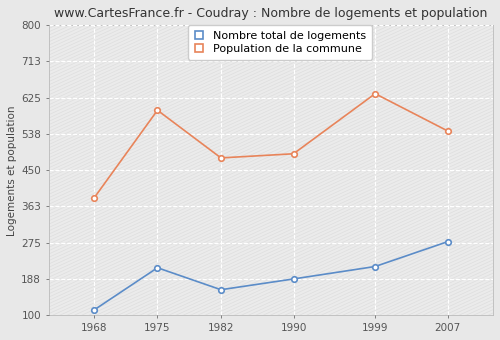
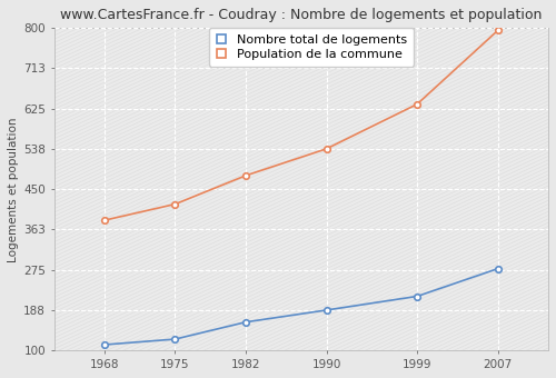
Nombre total de logements/1975: 215 -> 125
Population de la commune/1975: 595 -> 418
Population de la commune/1990: 490 -> 538
Population de la commune/2007: 545 -> 795
